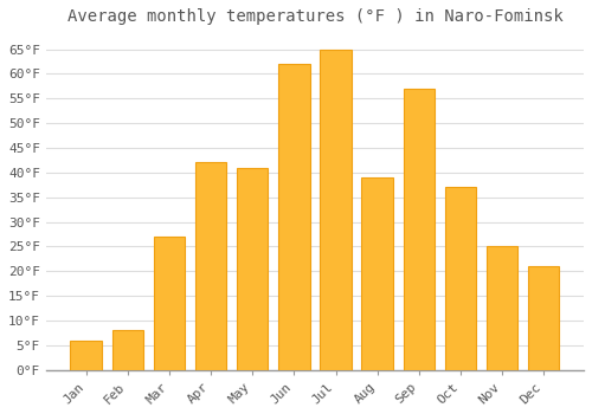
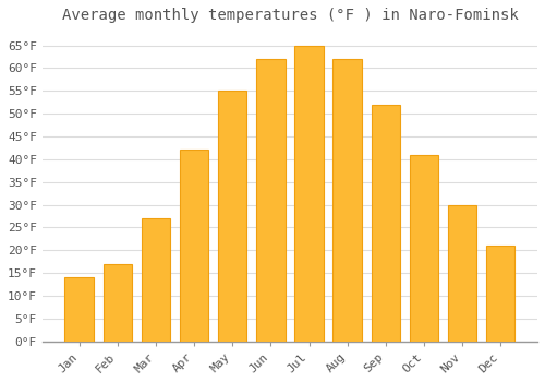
Jan: 6°F -> 14°F
Feb: 8°F -> 17°F
May: 41°F -> 55°F
Aug: 39°F -> 62°F
Sep: 57°F -> 52°F
Oct: 37°F -> 41°F
Nov: 25°F -> 30°F
